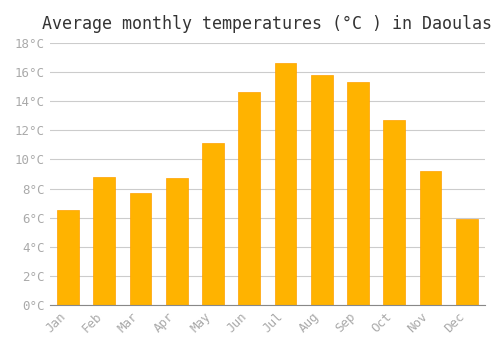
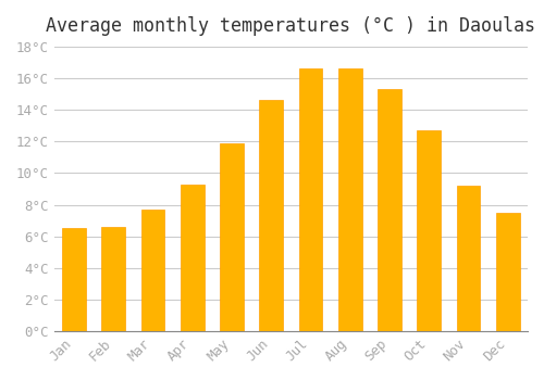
Feb: 8.8°C -> 6.6°C
Apr: 8.7°C -> 9.3°C
May: 11.1°C -> 11.9°C
Aug: 15.8°C -> 16.6°C
Dec: 5.9°C -> 7.5°C
